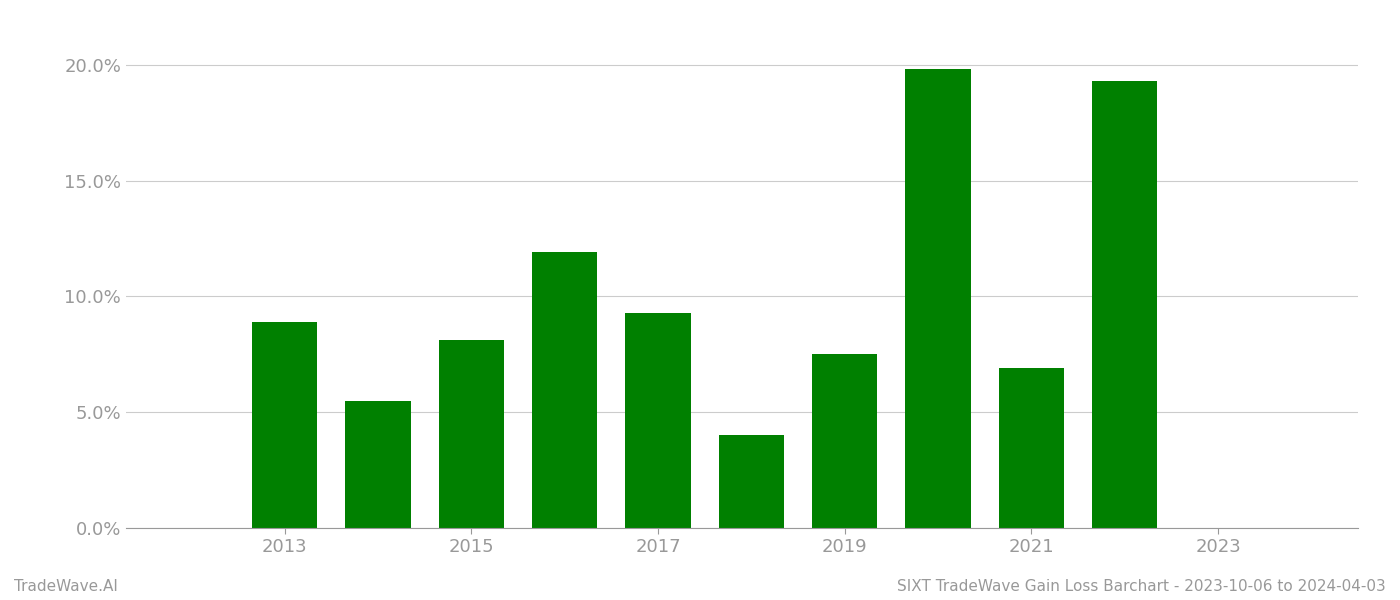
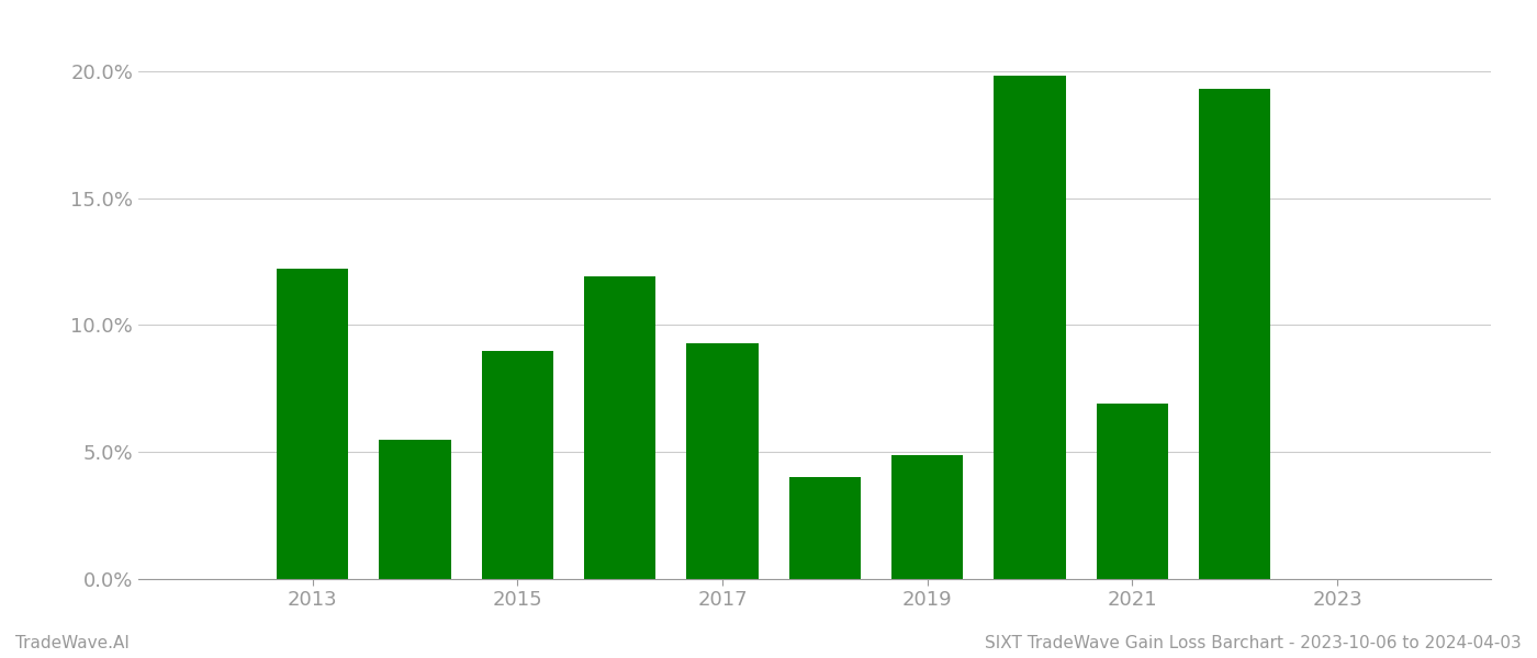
2013: 8.9% -> 12.2%
2015: 8.1% -> 9.0%
2019: 7.5% -> 4.9%
